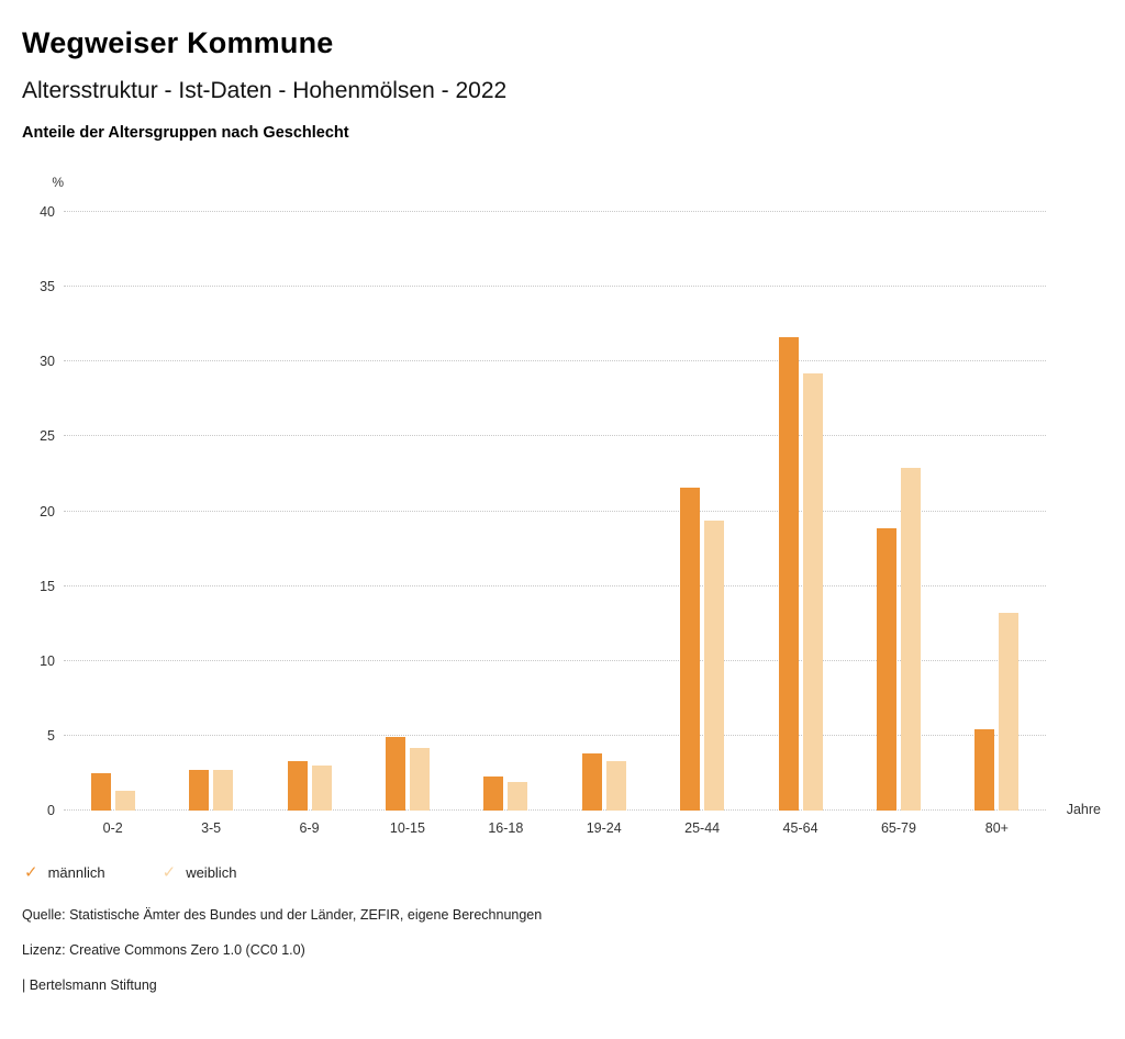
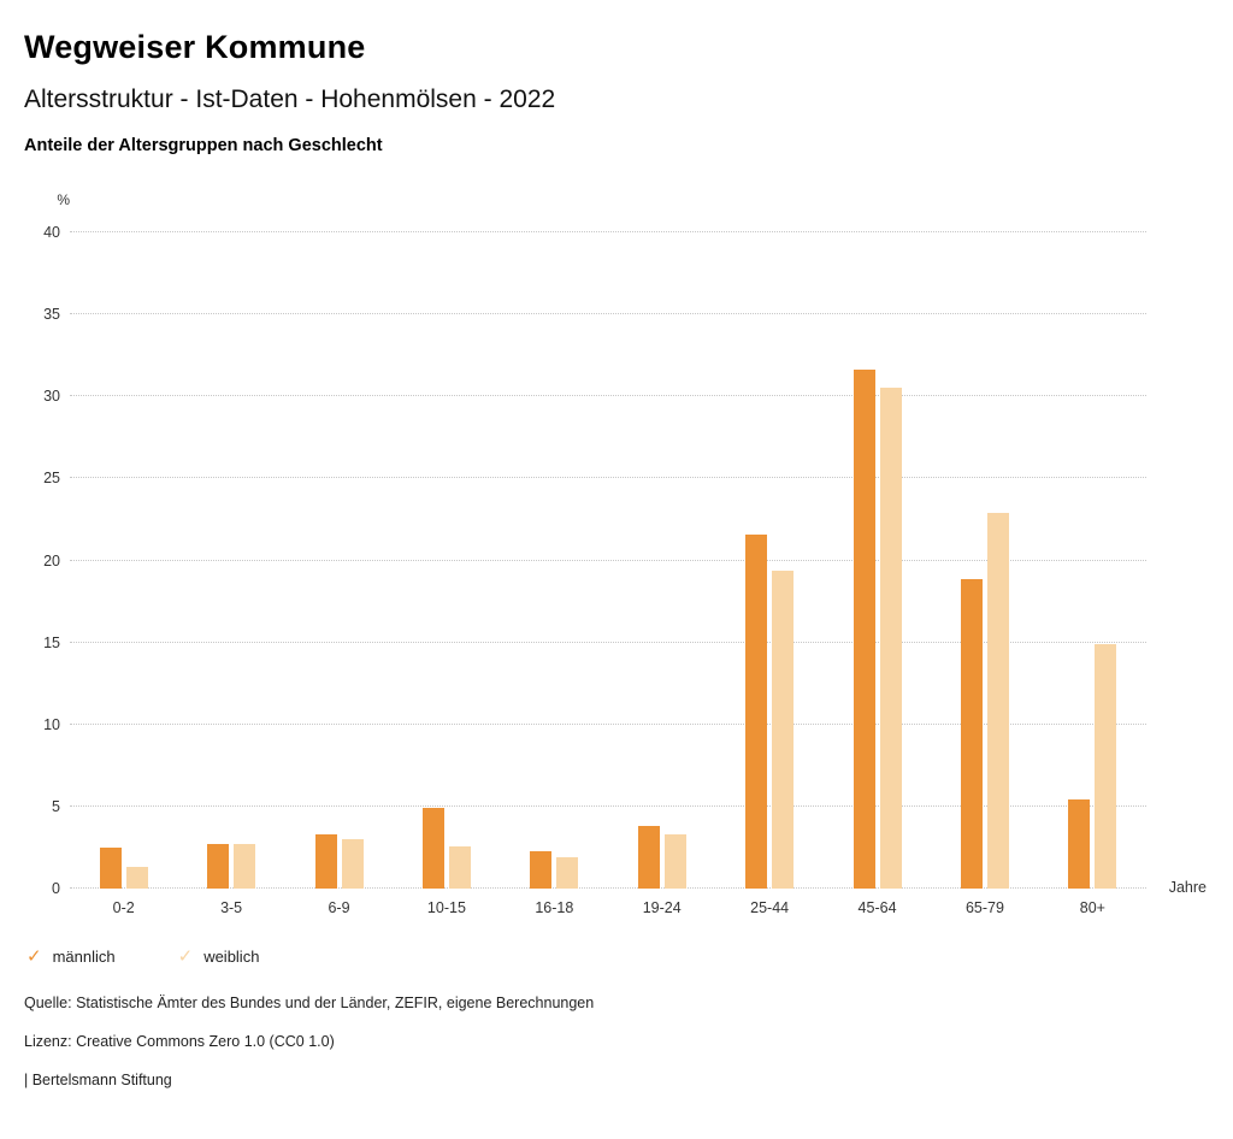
weiblich/10-15: 4.2 -> 2.6
weiblich/45-64: 29.2 -> 30.5
weiblich/80+: 13.2 -> 14.9
